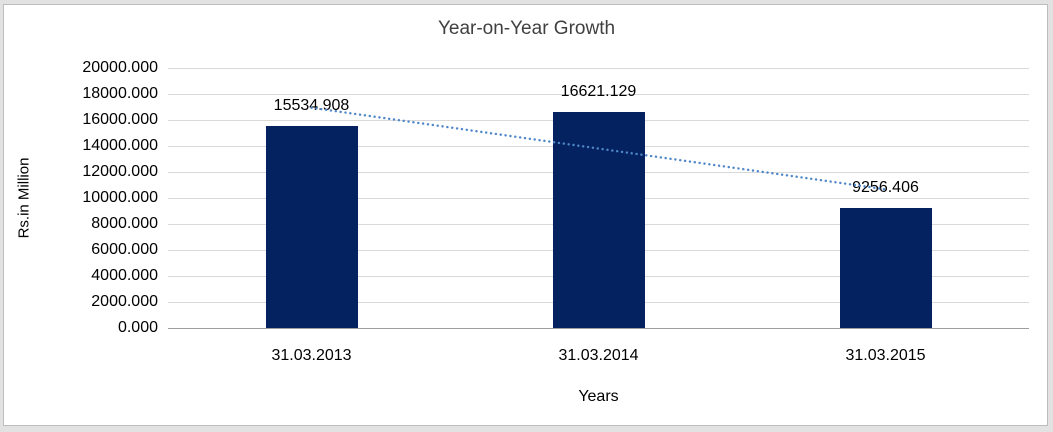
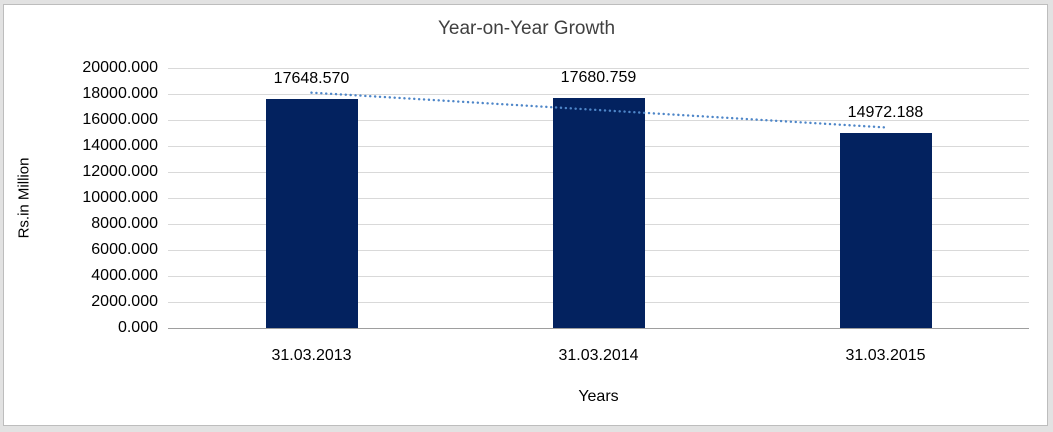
31.03.2013: 15534.908 -> 17648.570
31.03.2014: 16621.129 -> 17680.759
31.03.2015: 9256.406 -> 14972.188
